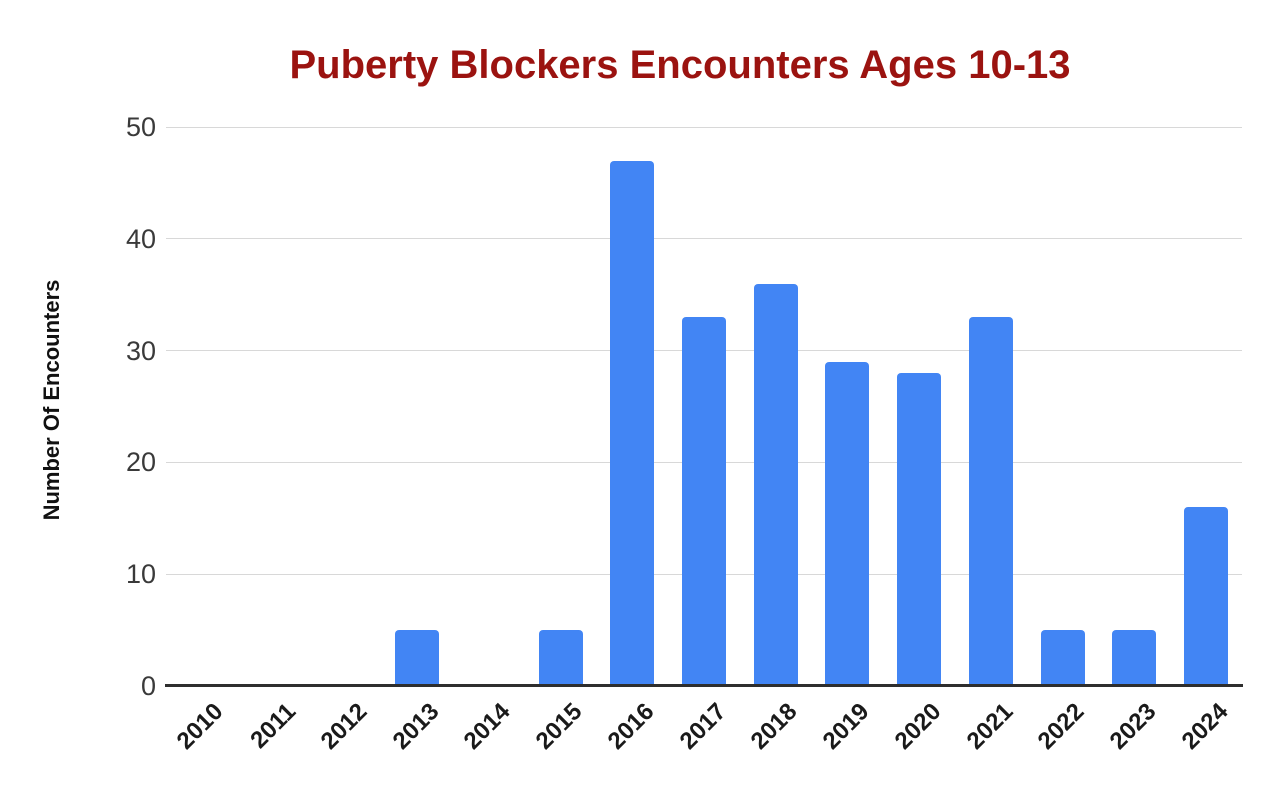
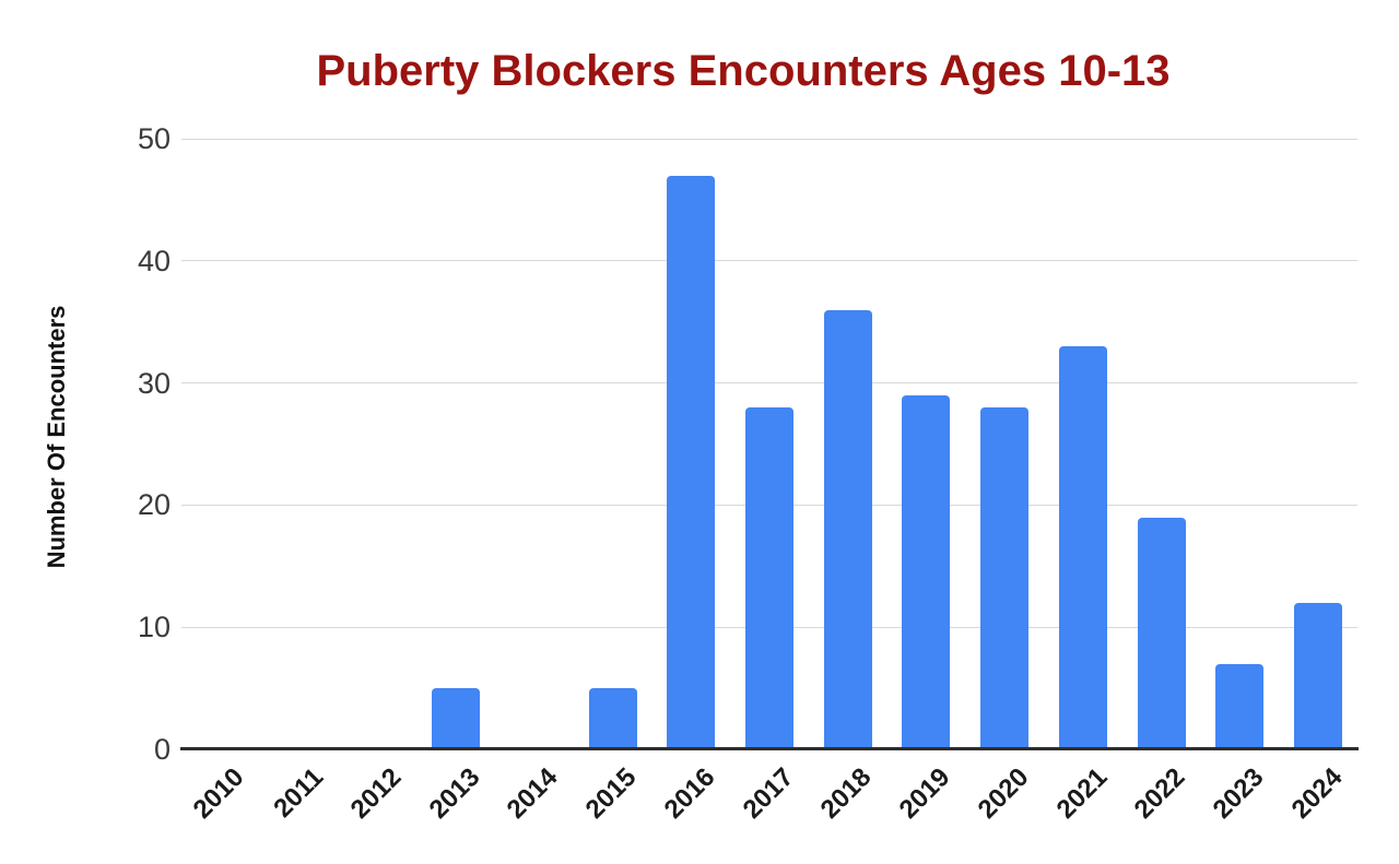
2017: 33 -> 28
2022: 5 -> 19
2023: 5 -> 7
2024: 16 -> 12
